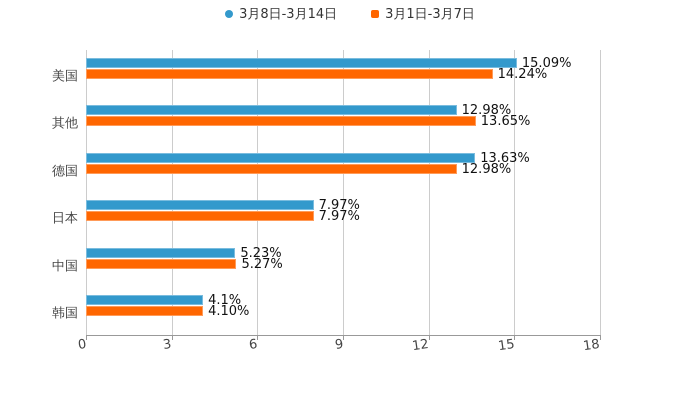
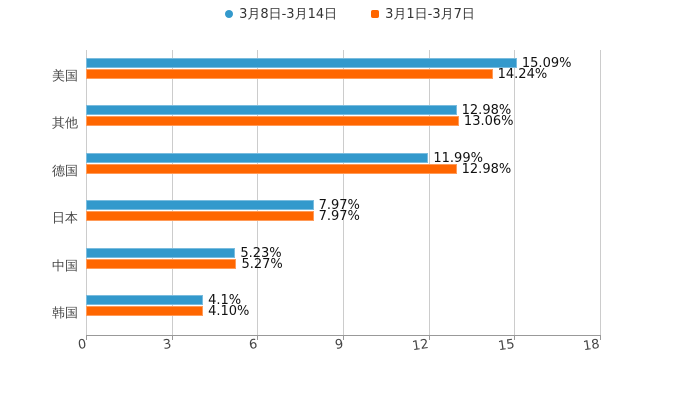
3月1日-3月7日/其他: 13.65% -> 13.06%
3月8日-3月14日/德国: 13.63% -> 11.99%
